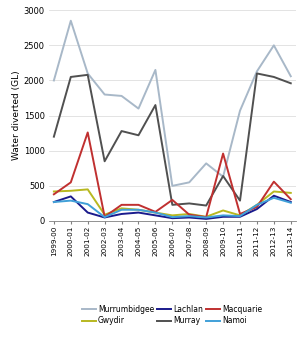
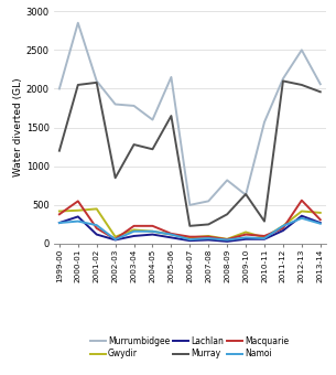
Macquarie/2001-02: 1260 -> 200
Macquarie/2006-07: 300 -> 90
Murray/2008-09: 220 -> 380
Macquarie/2009-10: 960 -> 120
